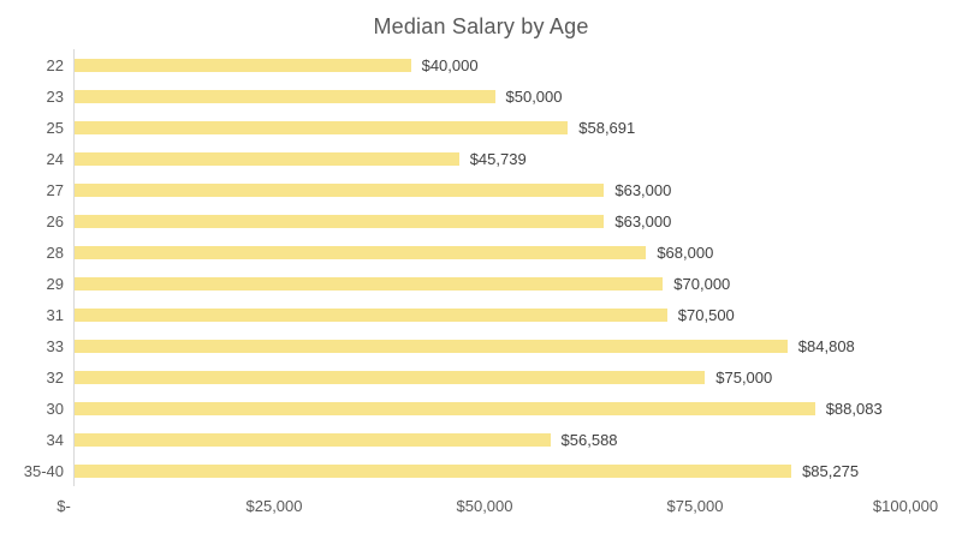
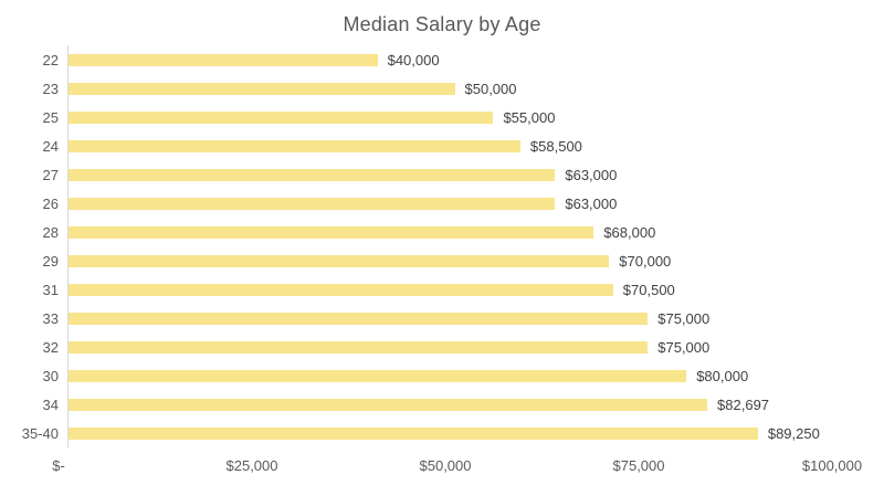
25: $58,691 -> $55,000
24: $45,739 -> $58,500
33: $84,808 -> $75,000
30: $88,083 -> $80,000
34: $56,588 -> $82,697
35-40: $85,275 -> $89,250
